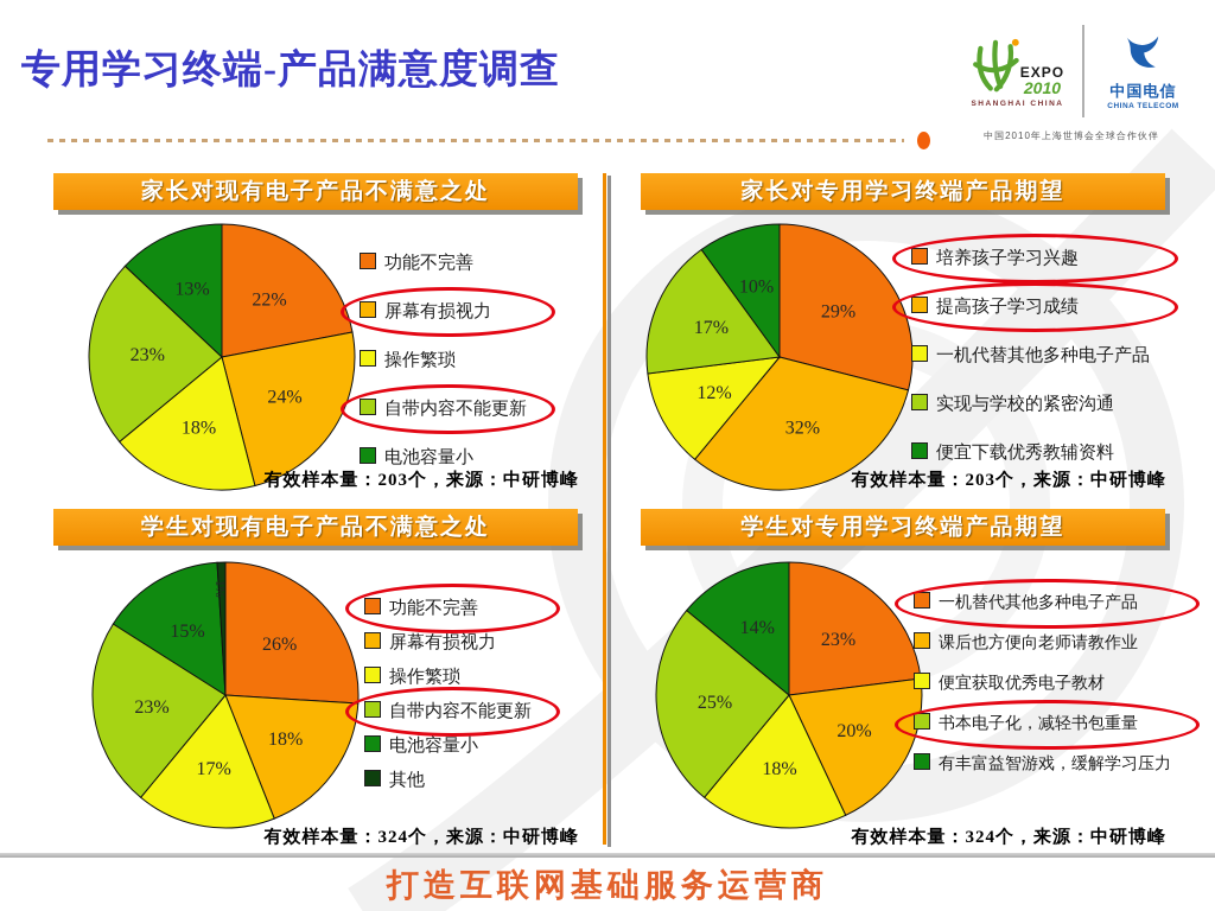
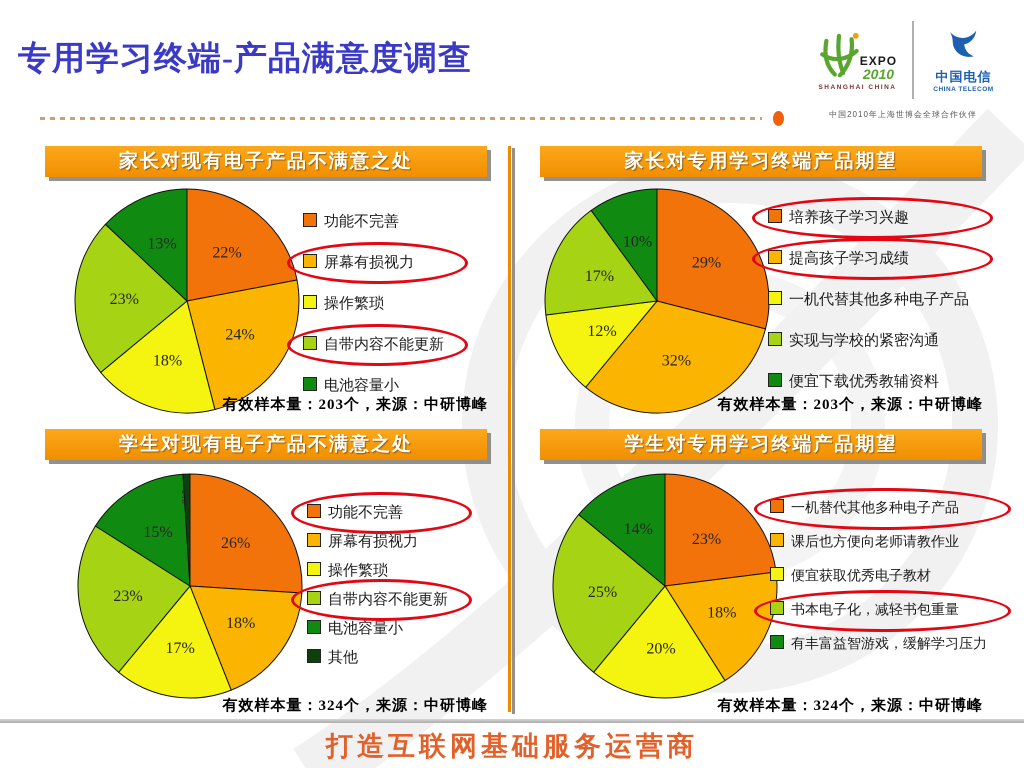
学生对专用学习终端产品期望/课后也方便向老师请教作业: 20% -> 18%
学生对专用学习终端产品期望/便宜获取优秀电子教材: 18% -> 20%
